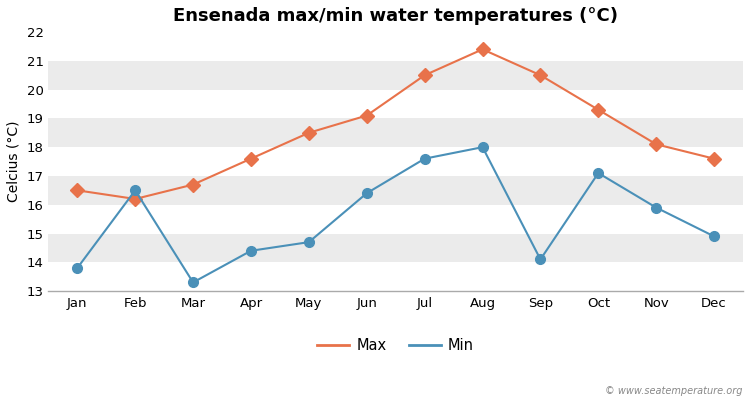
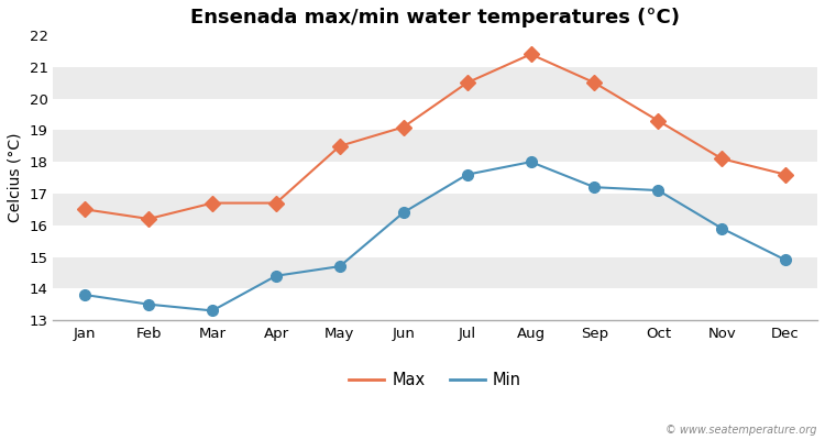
Min/Feb: 16.5 -> 13.5
Max/Apr: 17.6 -> 16.7
Min/Sep: 14.1 -> 17.2
